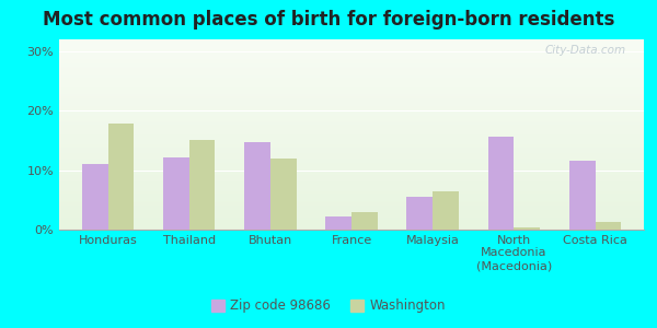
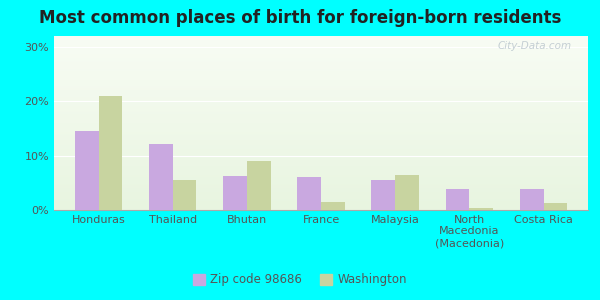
Zip code 98686/Honduras: 11.0% -> 14.5%
Washington/Honduras: 17.8% -> 21.0%
Washington/Thailand: 15.0% -> 5.5%
Zip code 98686/Bhutan: 14.8% -> 6.2%
Washington/Bhutan: 12.0% -> 9.0%
Zip code 98686/France: 2.2% -> 6.0%
Washington/France: 3.0% -> 1.5%
Zip code 98686/North Macedonia (Macedonia): 15.6% -> 3.8%
Zip code 98686/Costa Rica: 11.6% -> 3.8%
